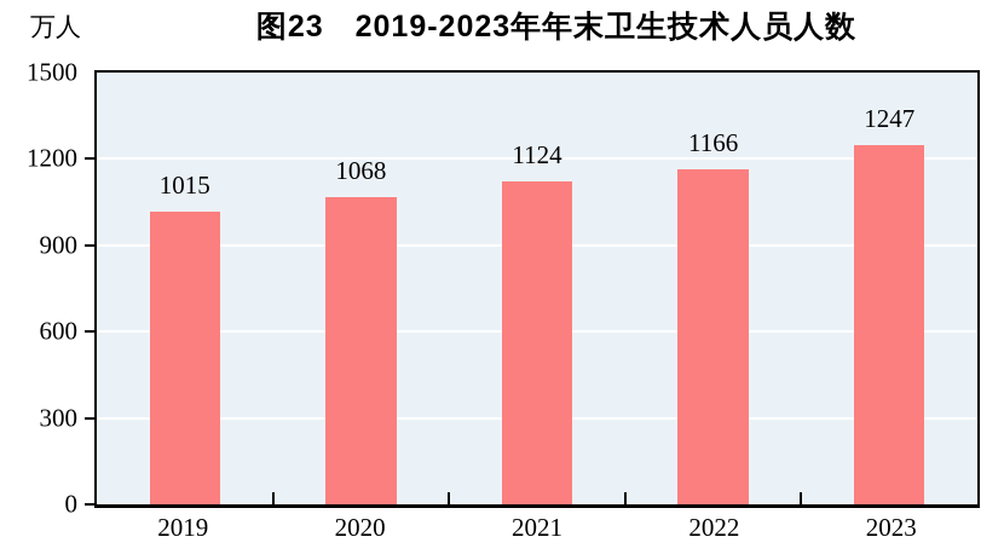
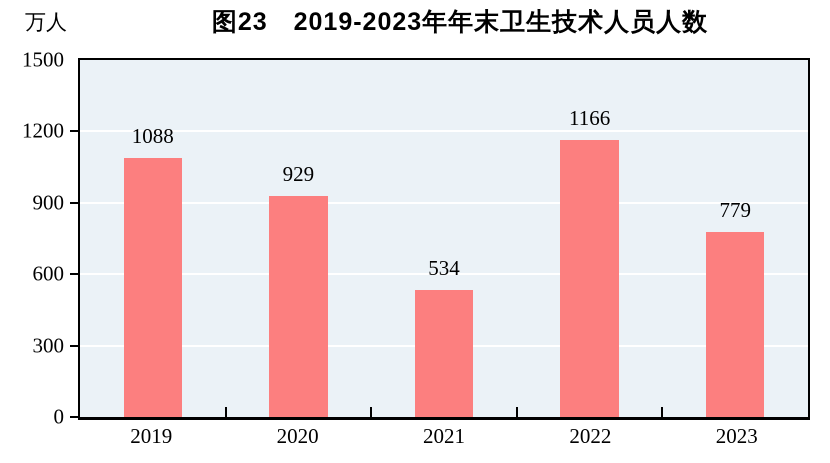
2019: 1015 -> 1088
2020: 1068 -> 929
2021: 1124 -> 534
2023: 1247 -> 779
